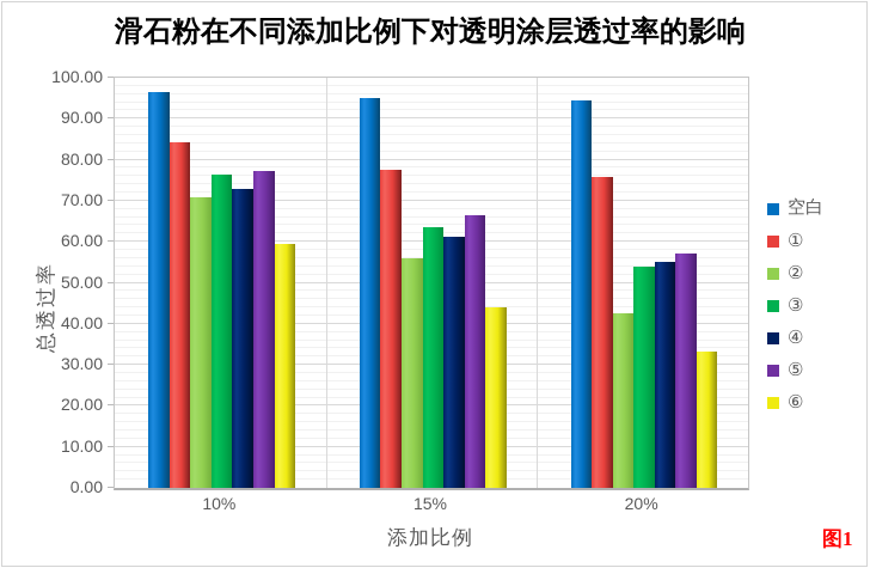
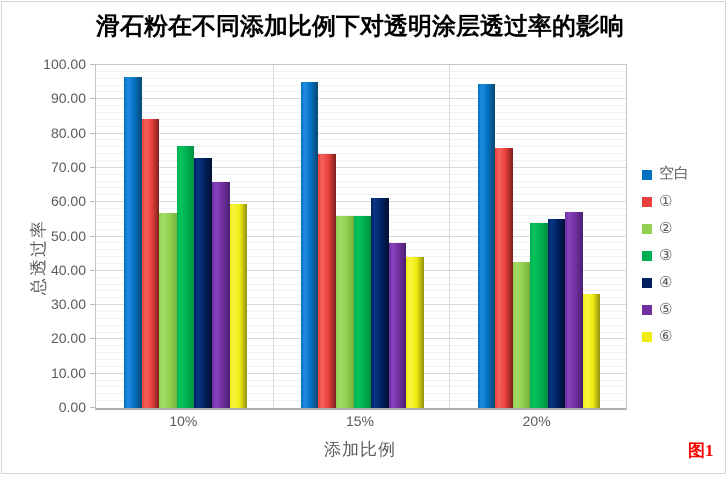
②/10%: 71 -> 57
⑤/10%: 77 -> 66
①/15%: 78 -> 74
③/15%: 64 -> 56
⑤/15%: 67 -> 48
